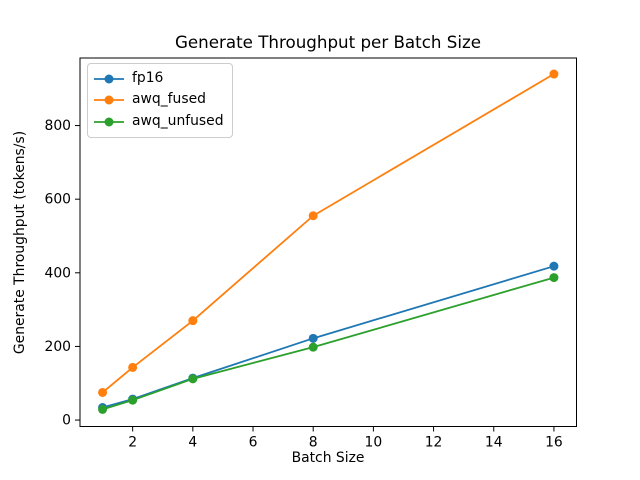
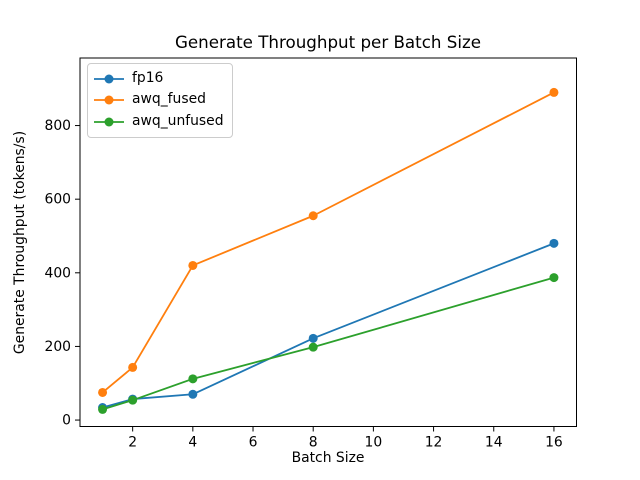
fp16/4: 110 -> 70
awq_fused/4: 270 -> 420
fp16/16: 420 -> 480
awq_fused/16: 940 -> 890
